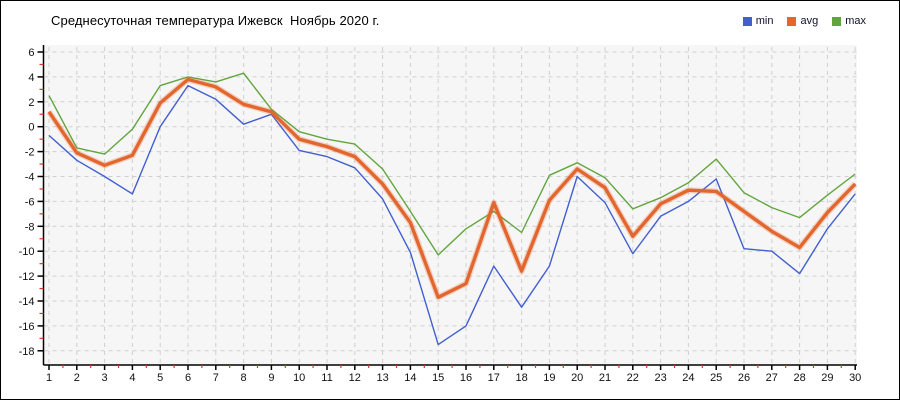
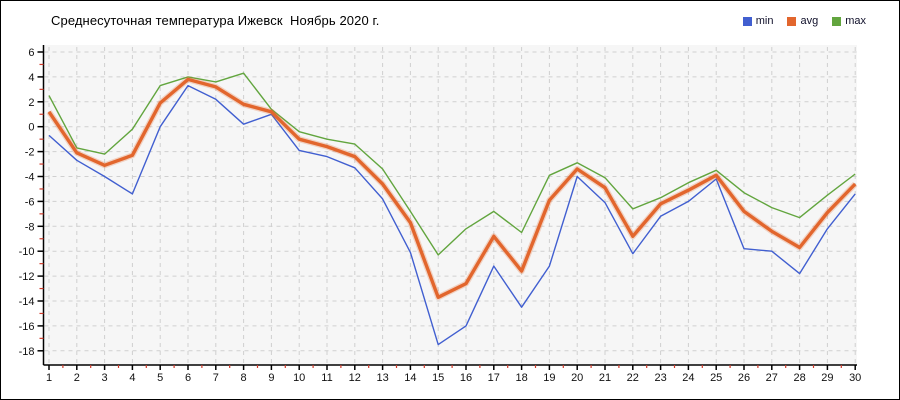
avg/17: -6.1 -> -8.8
avg/25: -5.2 -> -3.9
max/25: -2.6 -> -3.5
